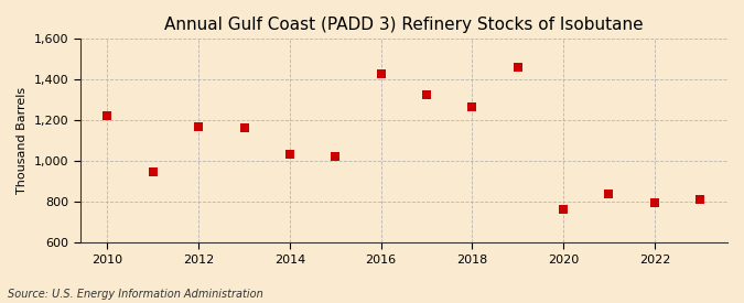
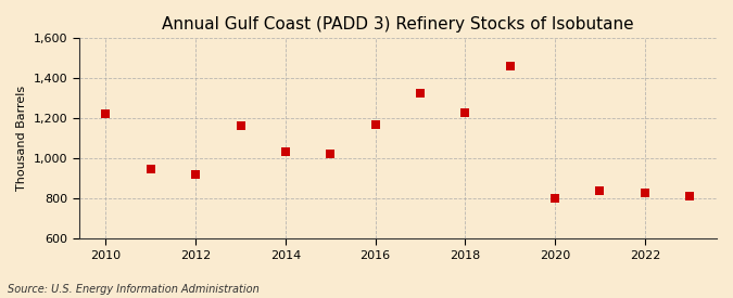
2012: 1,170 -> 920
2016: 1,430 -> 1,170
2018: 1,260 -> 1,230
2020: 760 -> 800
2022: 800 -> 830
